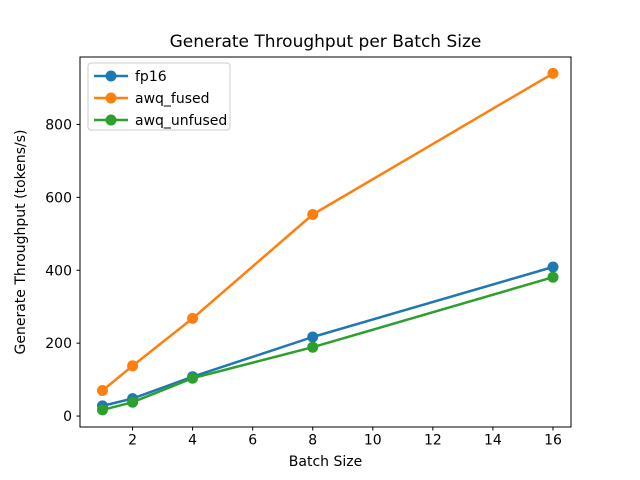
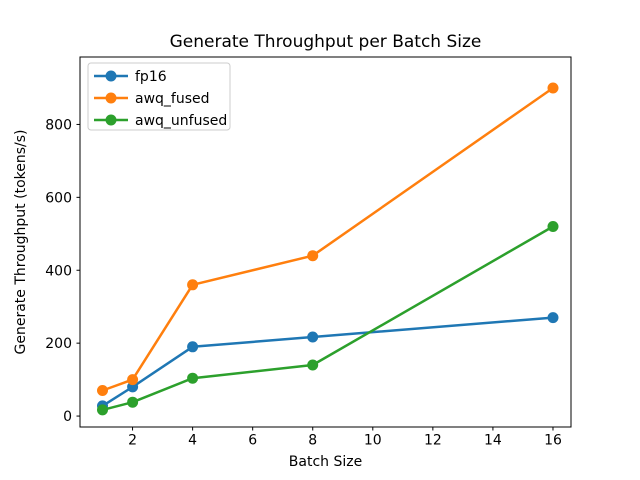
fp16/2: 50 -> 80
awq_fused/2: 140 -> 100
fp16/4: 110 -> 190
awq_fused/4: 270 -> 360
awq_fused/8: 550 -> 440
awq_unfused/8: 190 -> 140
fp16/16: 410 -> 270
awq_fused/16: 940 -> 900
awq_unfused/16: 380 -> 520
